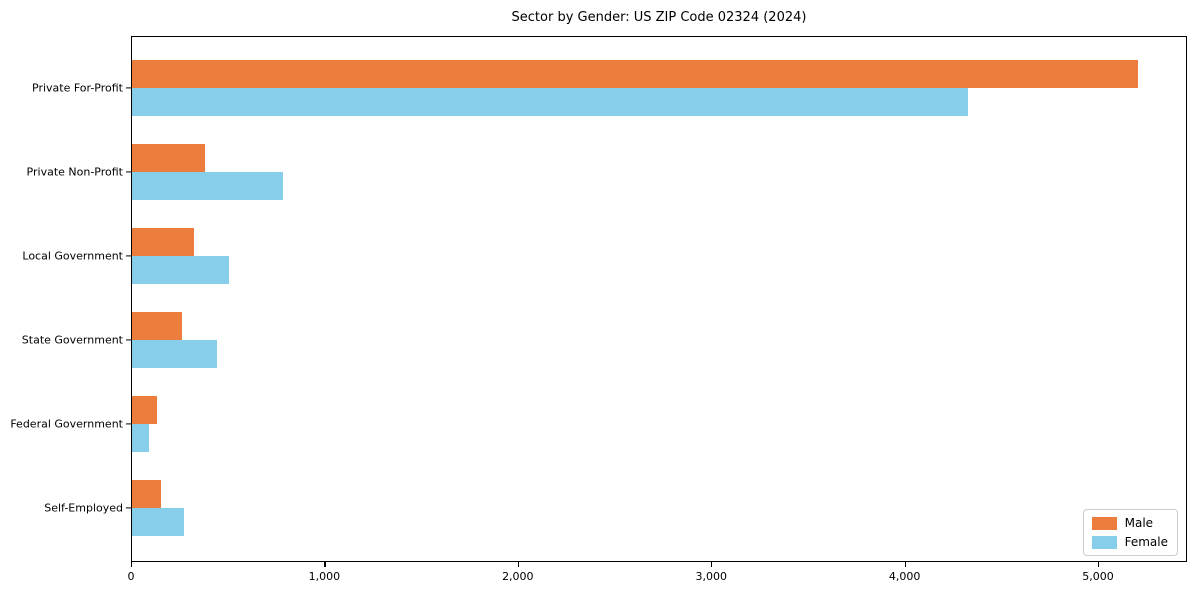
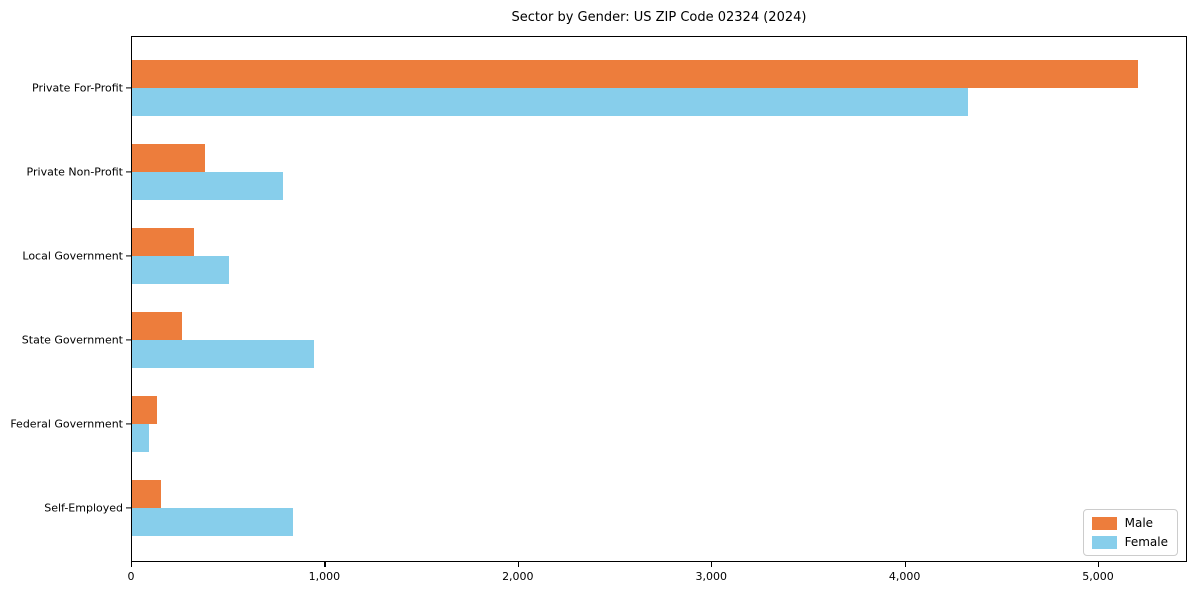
Female/State Government: 440 -> 940
Female/Self-Employed: 270 -> 830
